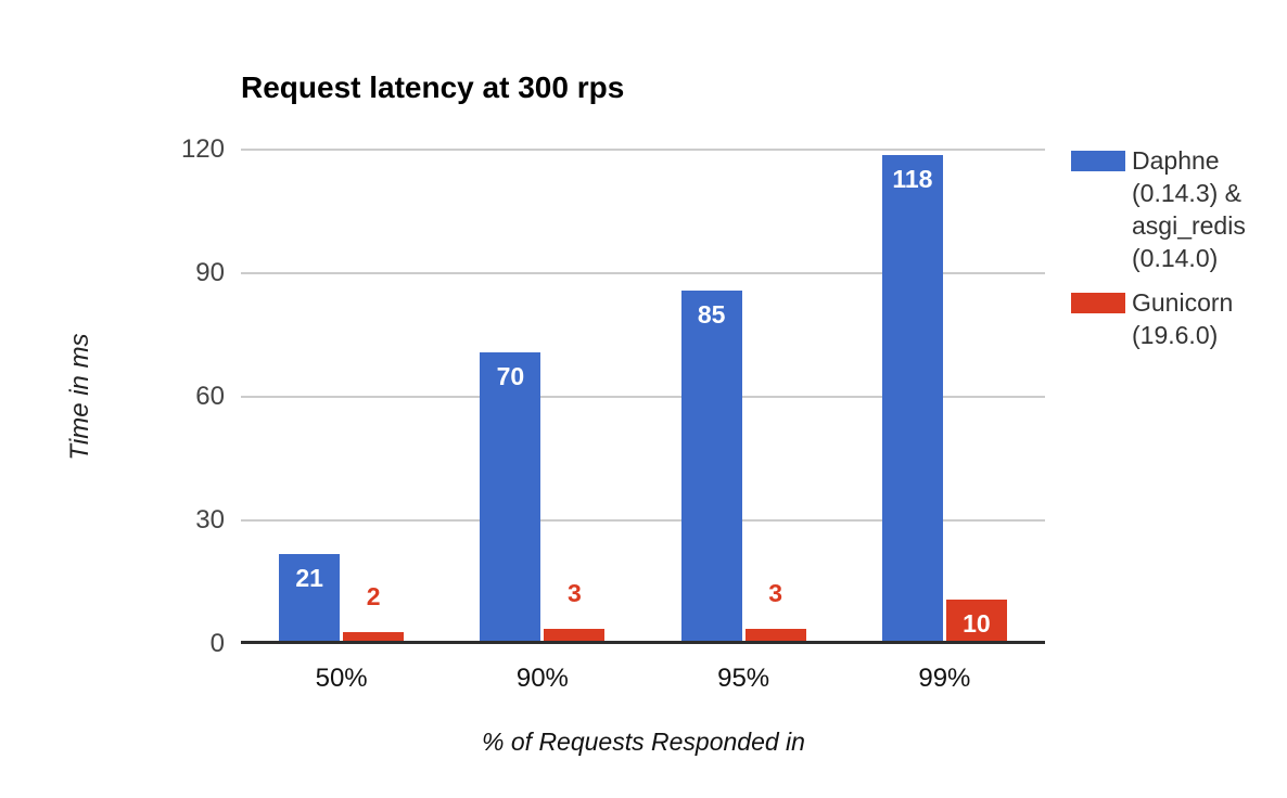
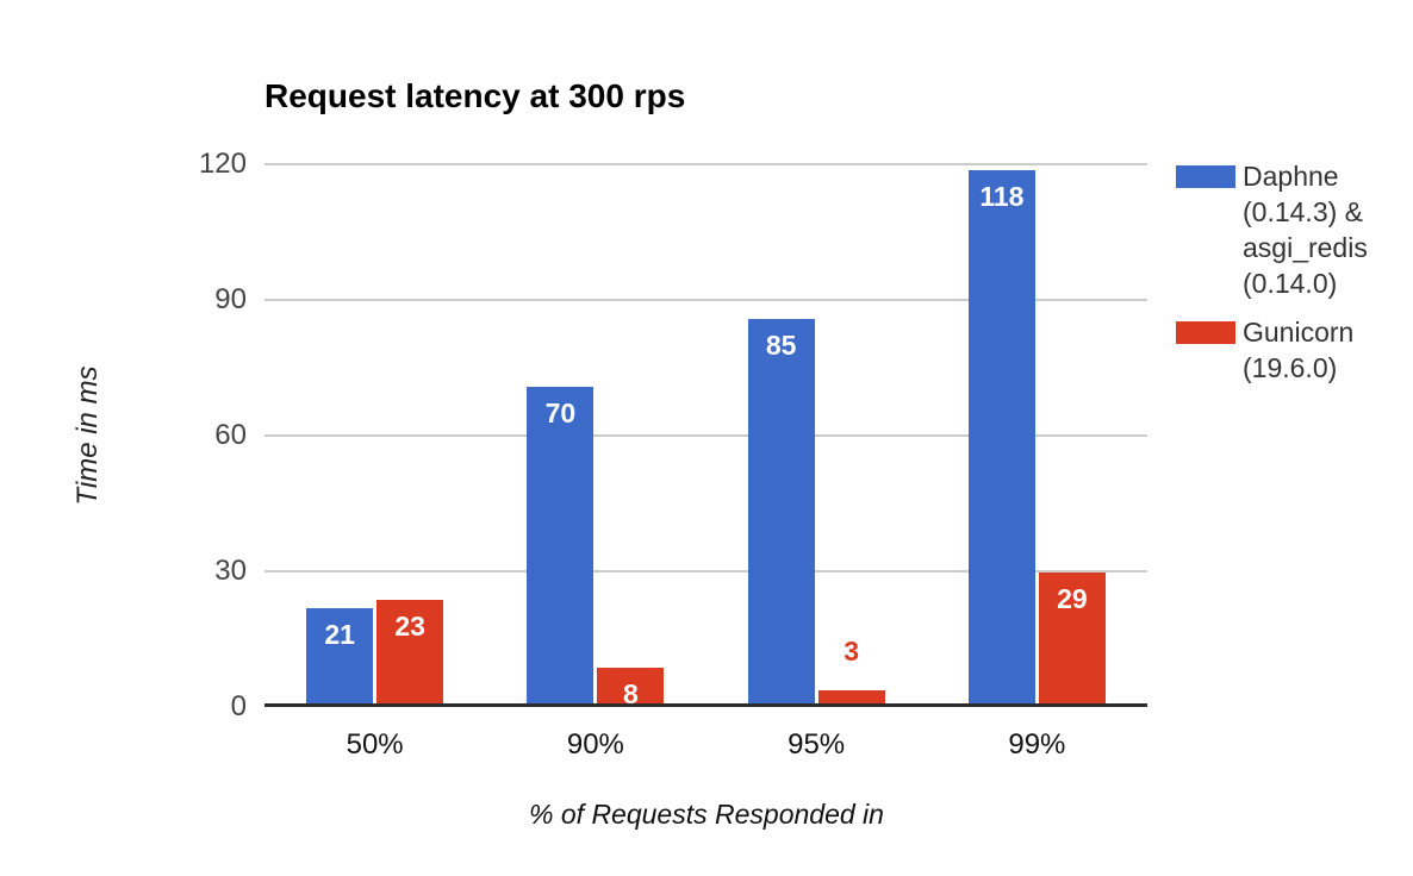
Gunicorn (19.6.0)/50%: 2 -> 23
Gunicorn (19.6.0)/90%: 3 -> 8
Gunicorn (19.6.0)/99%: 10 -> 29
